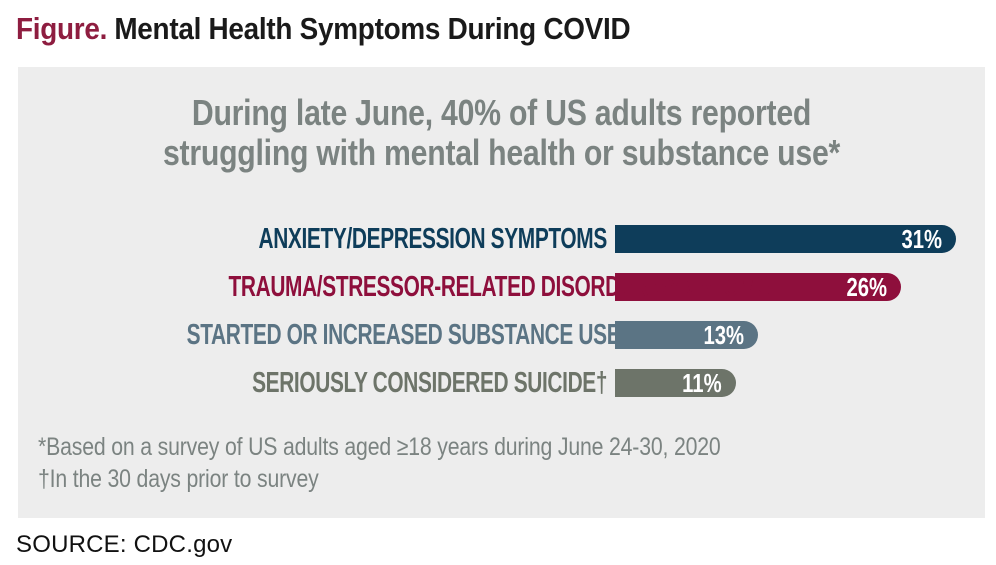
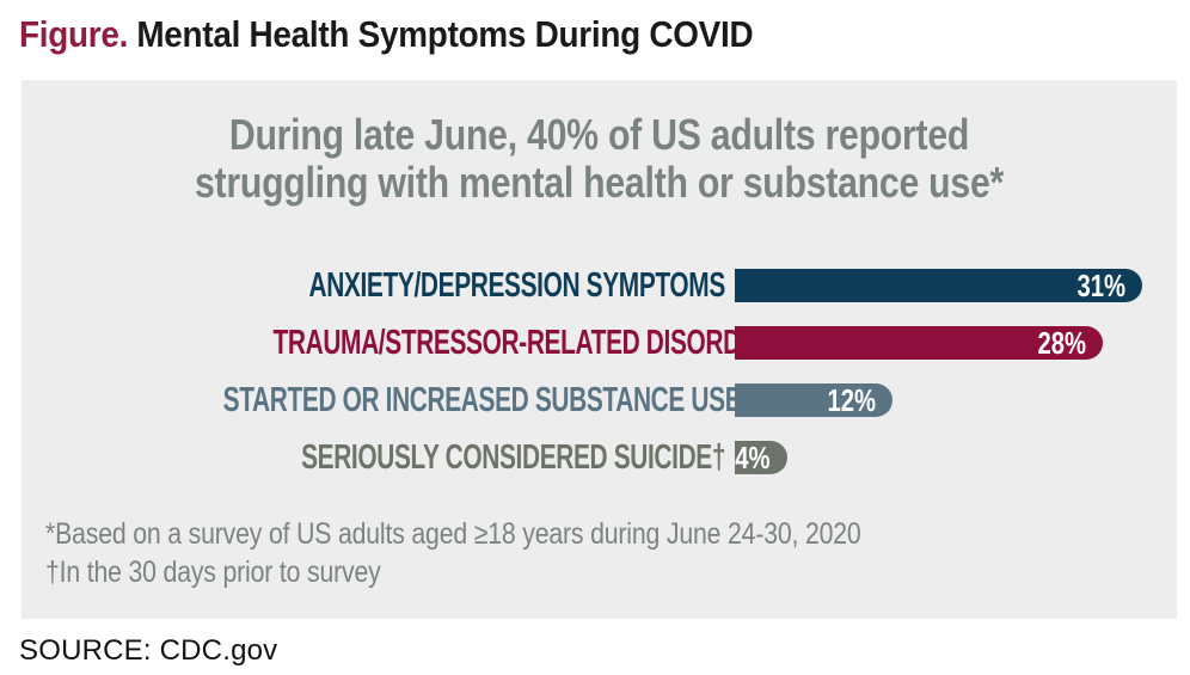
TRAUMA/STRESSOR-RELATED DISORDER SYMPTOMS: 26% -> 28%
STARTED OR INCREASED SUBSTANCE USE: 13% -> 12%
SERIOUSLY CONSIDERED SUICIDE†: 11% -> 4%
